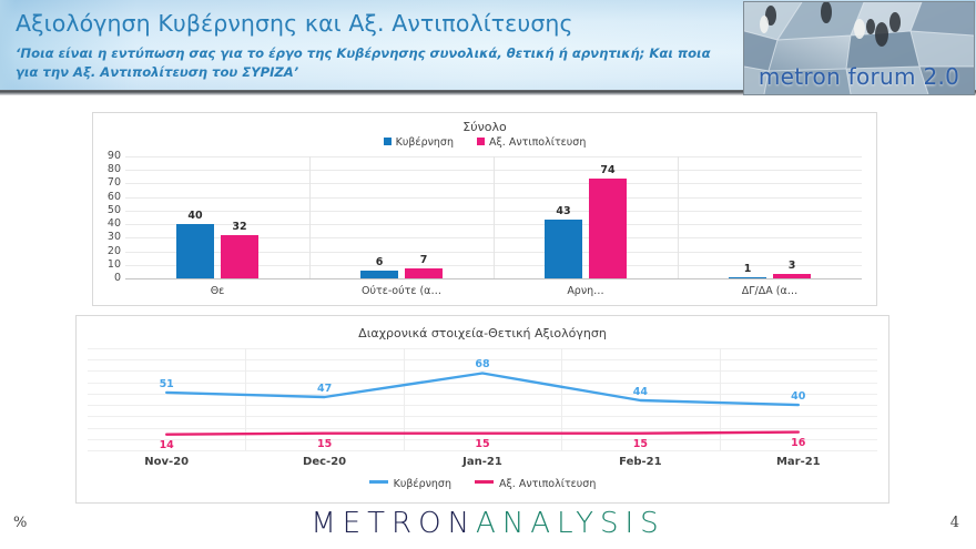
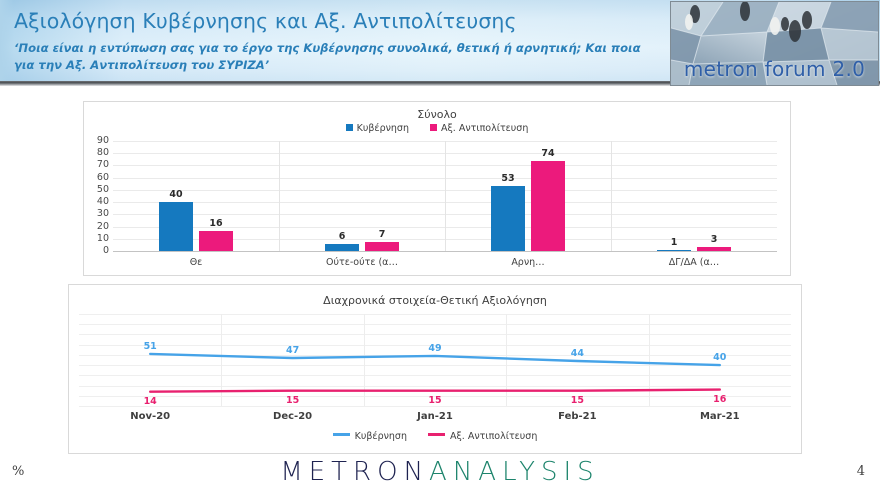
Σύνολο/Αξ. Αντιπολίτευση/Θε: 32 -> 16
Σύνολο/Κυβέρνηση/Αρνη…: 43 -> 53
Διαχρονικά στοιχεία-Θετική Αξιολόγηση/Κυβέρνηση/Jan-21: 68 -> 49
